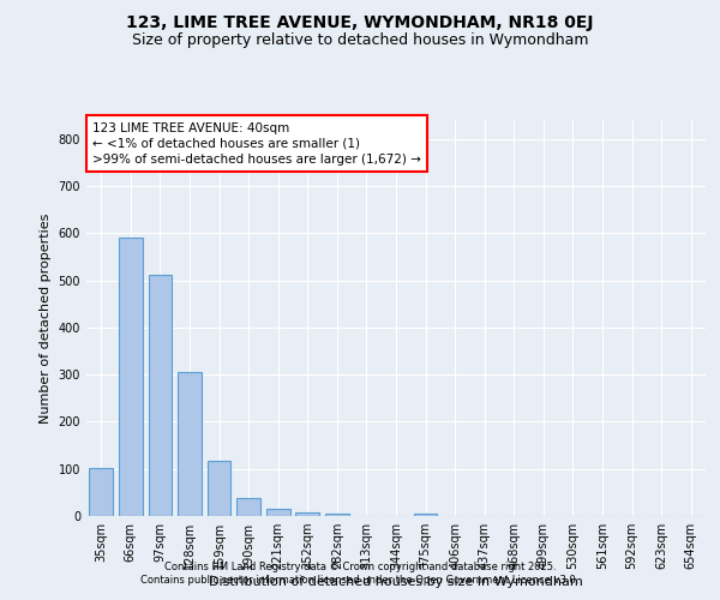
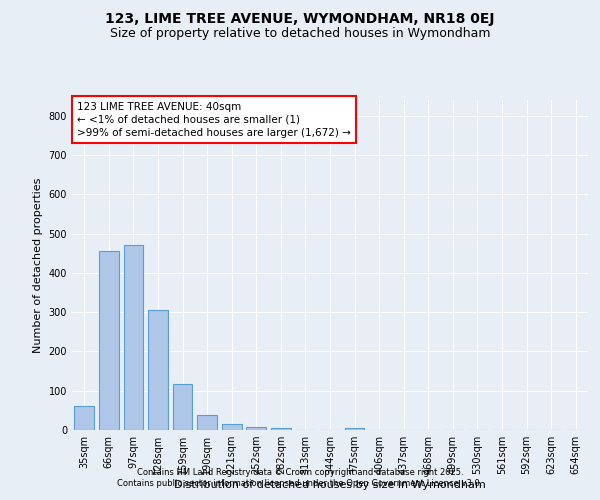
35sqm: 103 -> 60
66sqm: 590 -> 455
97sqm: 512 -> 470
